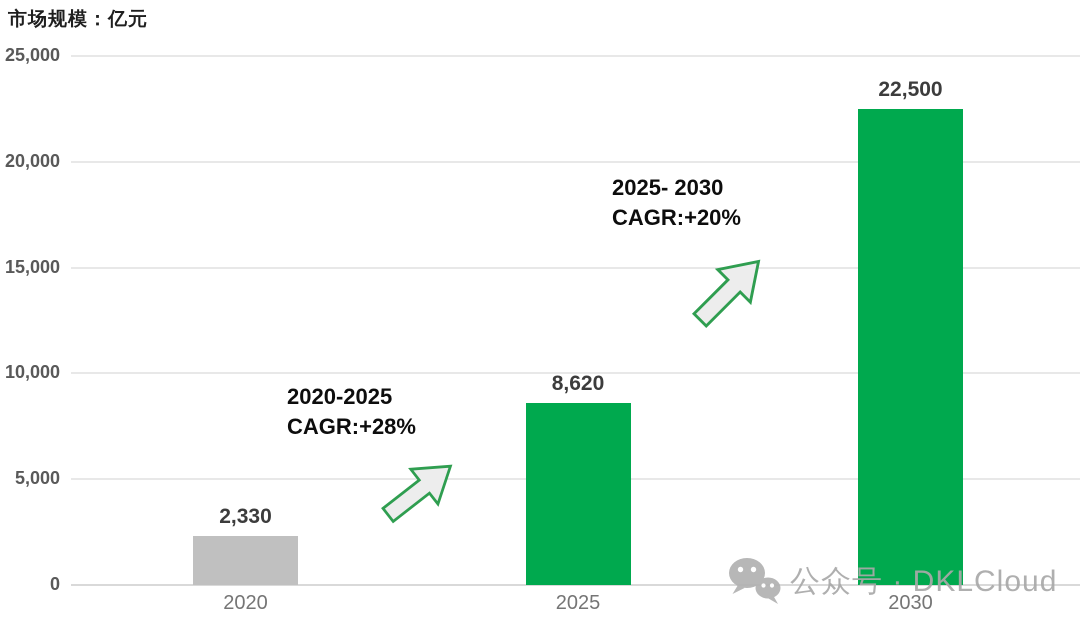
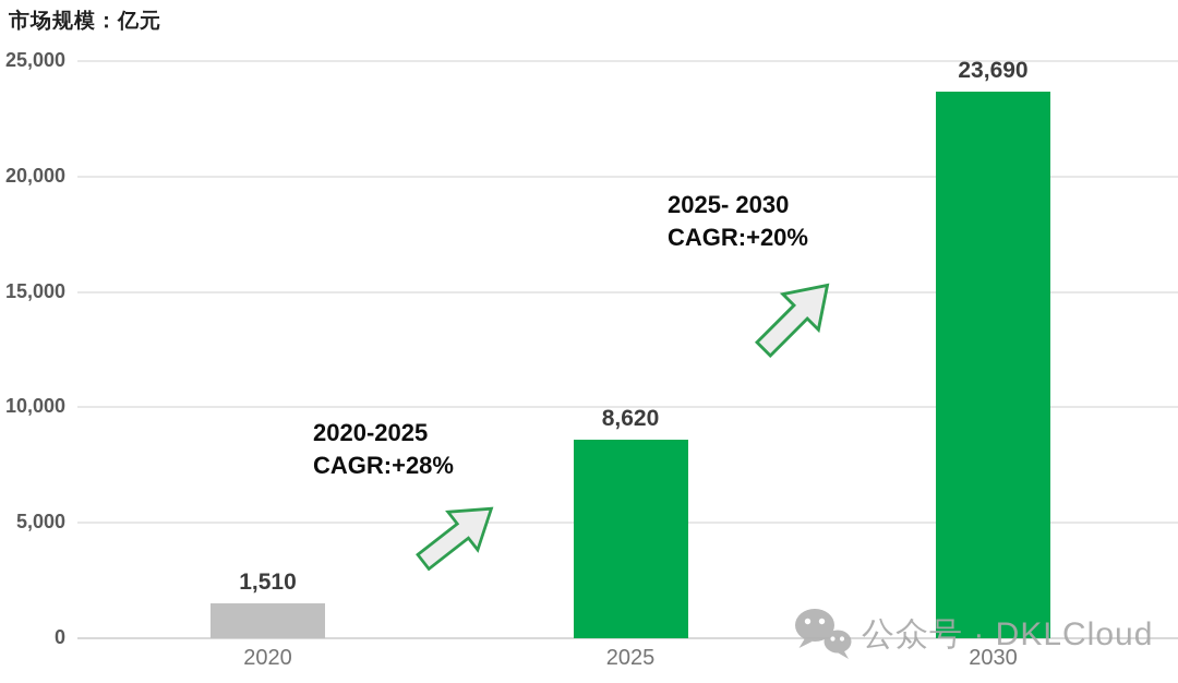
2020: 2,330 -> 1,510
2030: 22,500 -> 23,690
